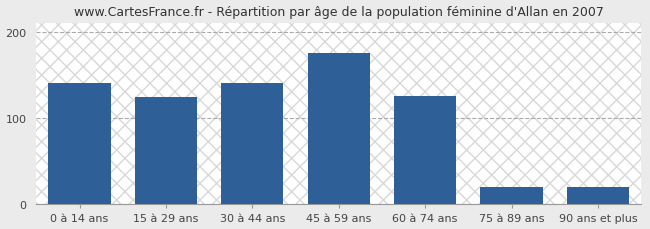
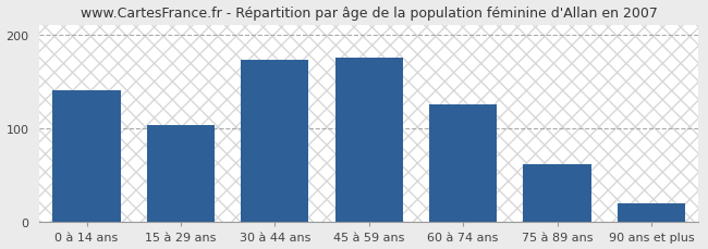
15 à 29 ans: 124 -> 103
30 à 44 ans: 140 -> 173
75 à 89 ans: 20 -> 62
